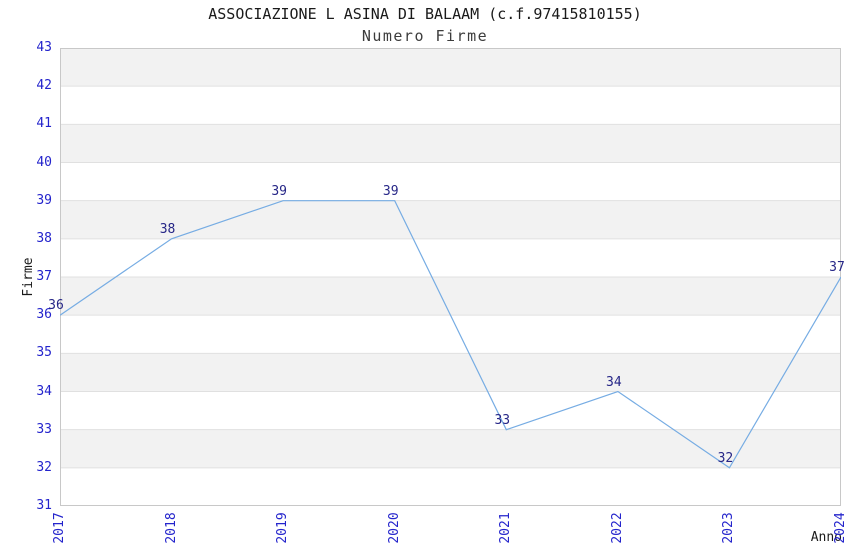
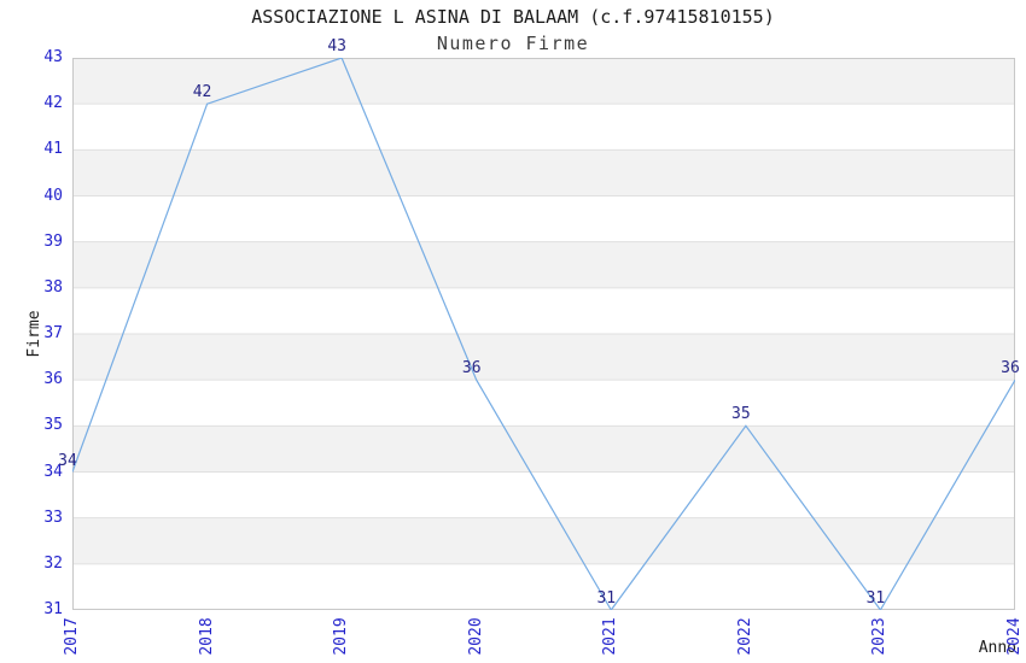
2017: 36 -> 34
2018: 38 -> 42
2019: 39 -> 43
2020: 39 -> 36
2021: 33 -> 31
2022: 34 -> 35
2023: 32 -> 31
2024: 37 -> 36
